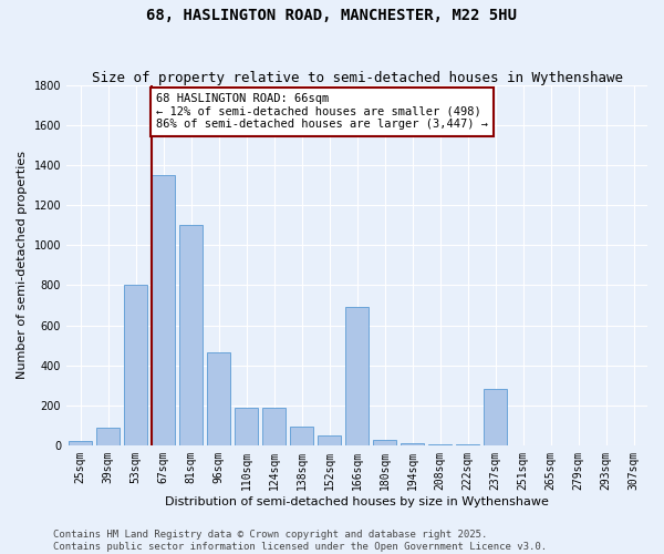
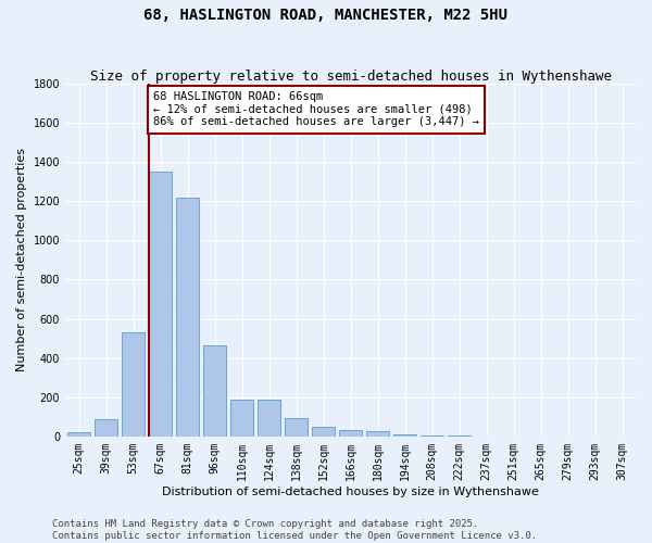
53sqm: 800 -> 530
81sqm: 1100 -> 1220
166sqm: 690 -> 30
237sqm: 280 -> 0
